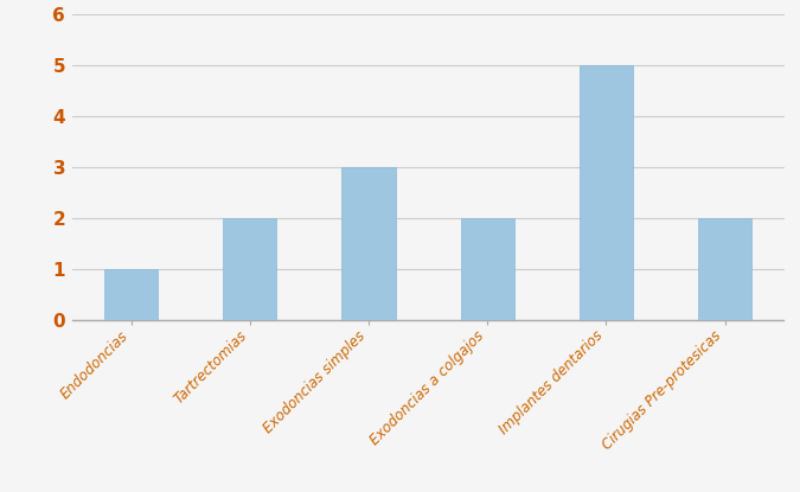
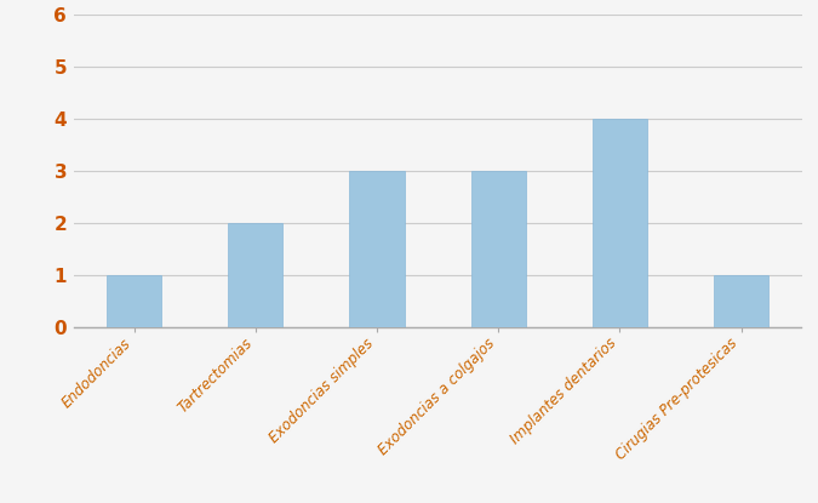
Exodoncias a colgajos: 2 -> 3
Implantes dentarios: 5 -> 4
Cirugias Pre-protesicas: 2 -> 1
